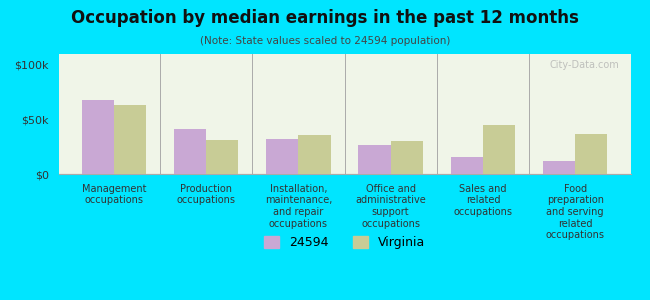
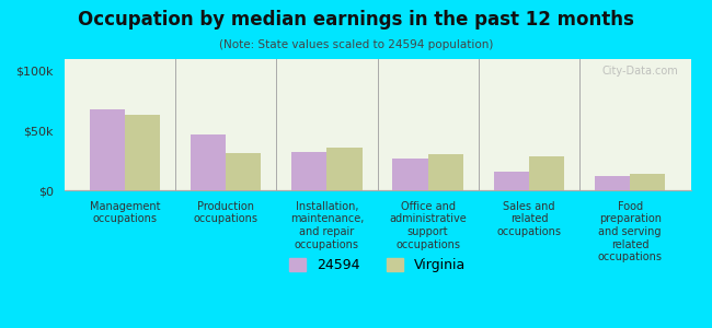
24594/Production occupations: $41k -> $47k
Virginia/Sales and related occupations: $45k -> $28k
Virginia/Food preparation and serving related occupations: $37k -> $14k
